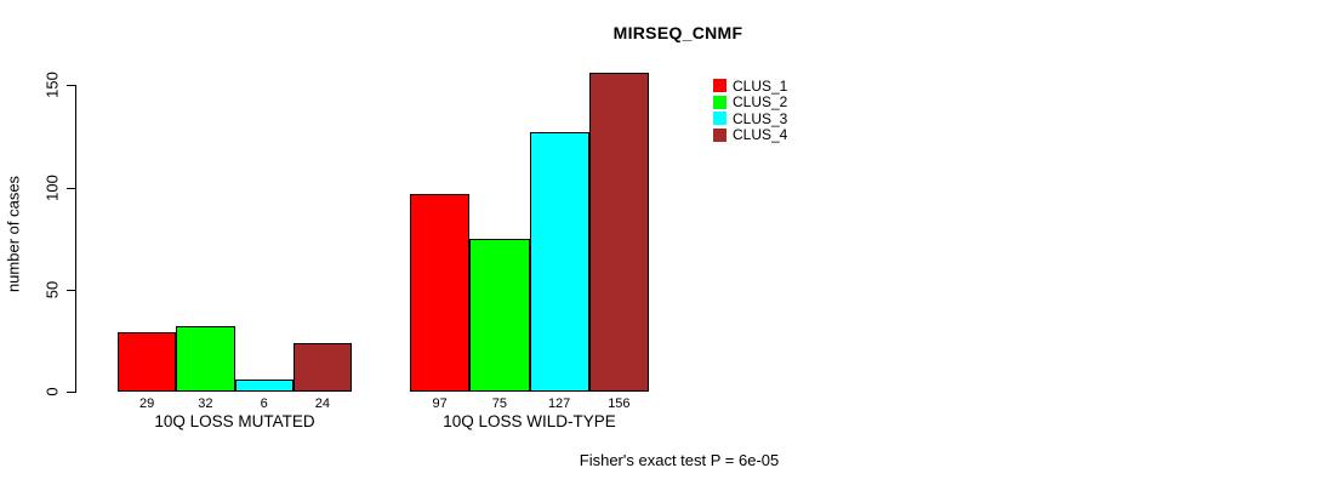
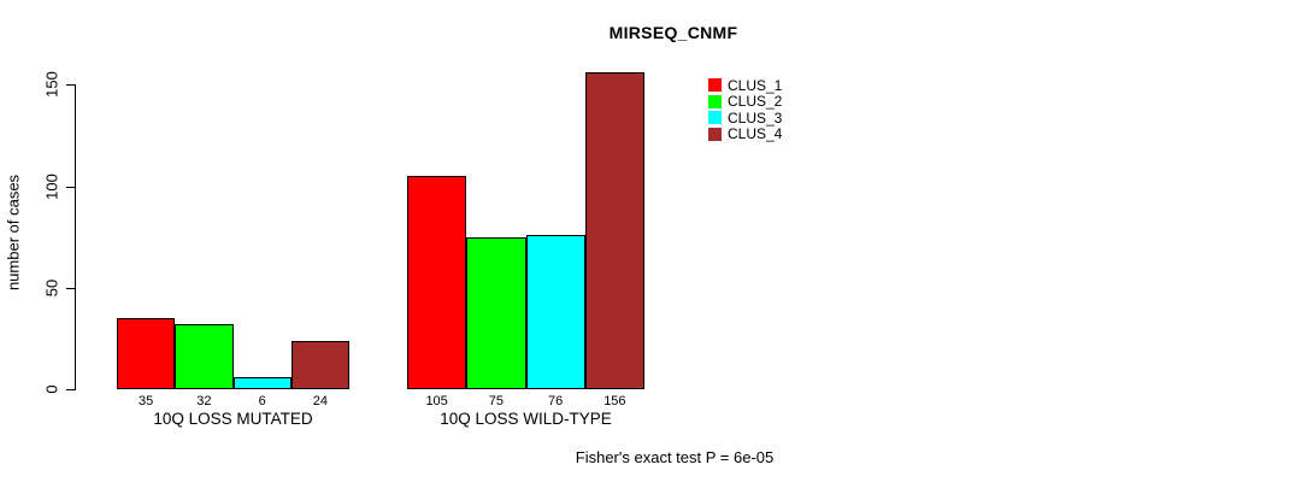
CLUS_1/10Q LOSS MUTATED: 29 -> 35
CLUS_1/10Q LOSS WILD-TYPE: 97 -> 105
CLUS_3/10Q LOSS WILD-TYPE: 127 -> 76
